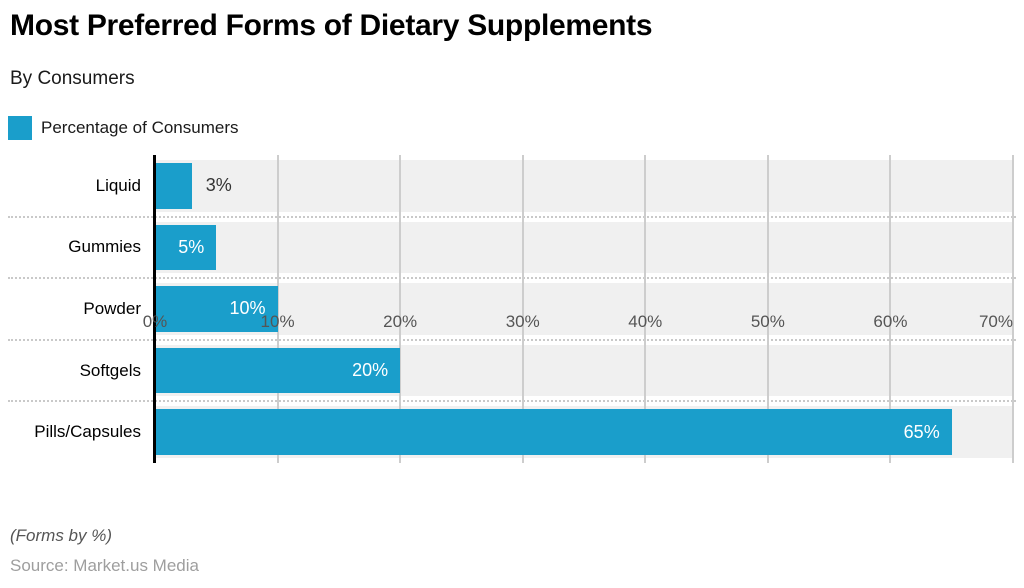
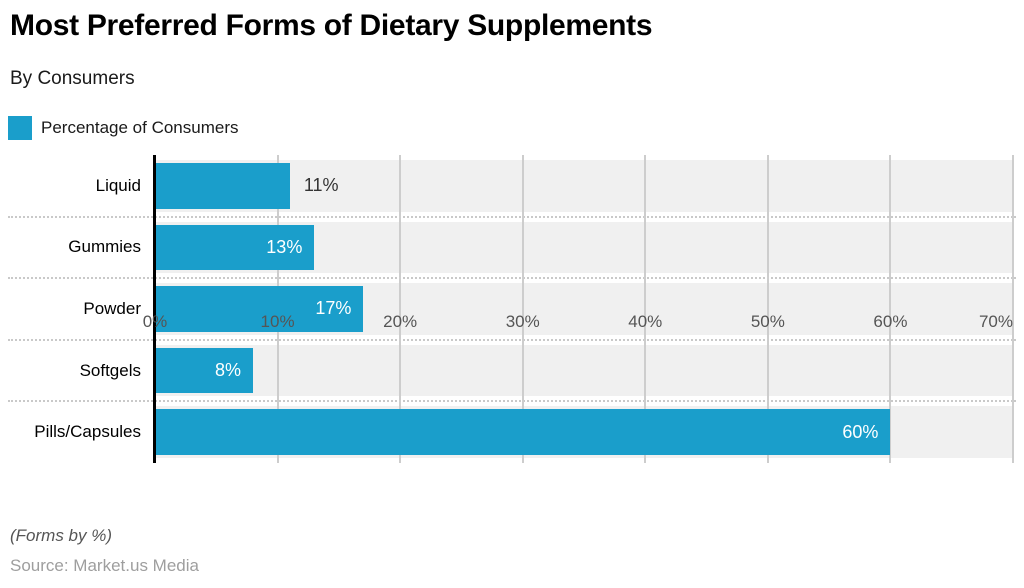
Liquid: 3% -> 11%
Gummies: 5% -> 13%
Powder: 10% -> 17%
Softgels: 20% -> 8%
Pills/Capsules: 65% -> 60%
